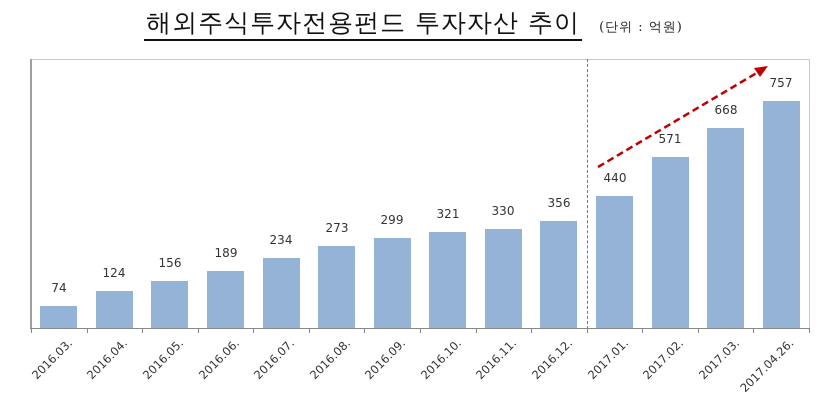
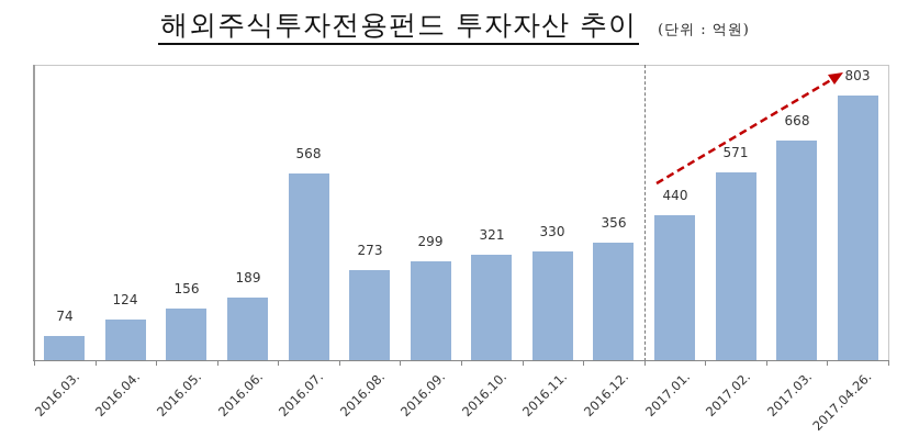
2016.07.: 234 -> 568
2017.04.26.: 757 -> 803
